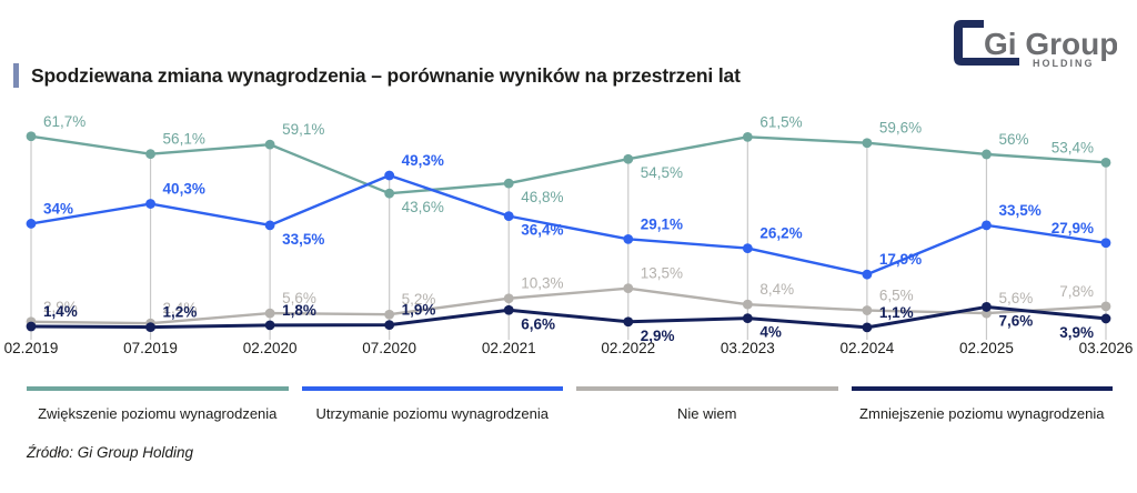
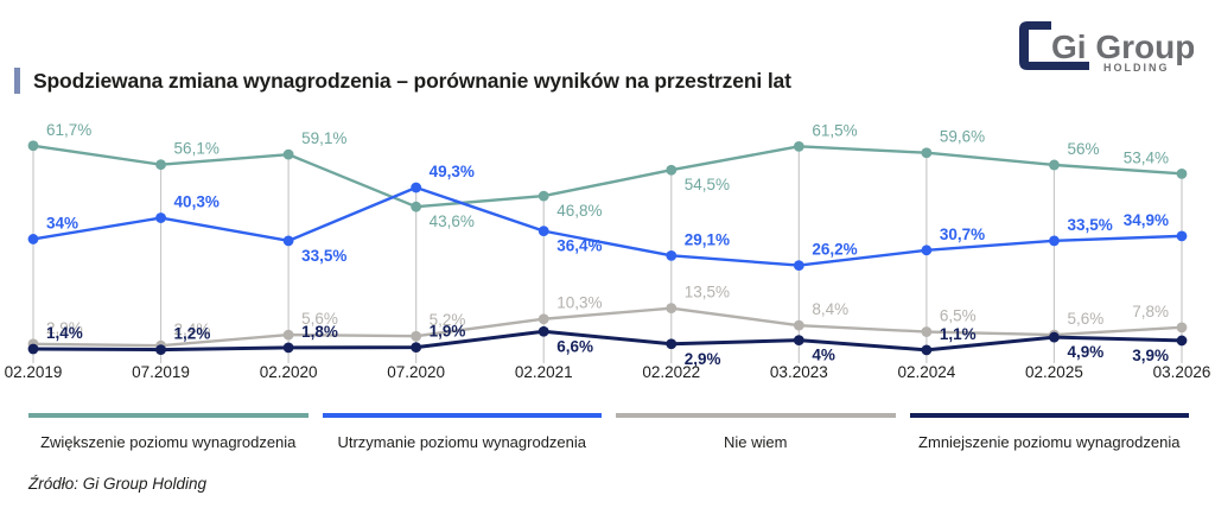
Utrzymanie poziomu wynagrodzenia/02.2024: 17,9% -> 30,7%
Zmniejszenie poziomu wynagrodzenia/02.2025: 7,6% -> 4,9%
Utrzymanie poziomu wynagrodzenia/03.2026: 27,9% -> 34,9%
